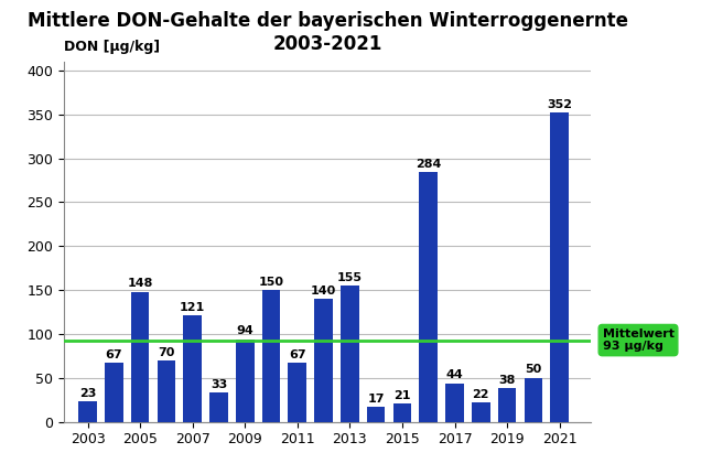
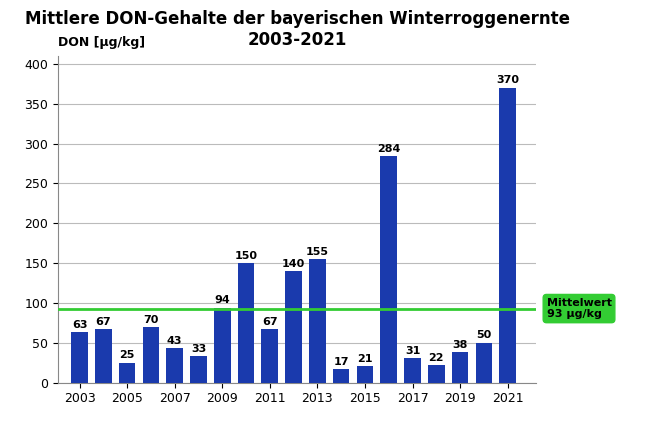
2003: 23 -> 63
2005: 148 -> 25
2007: 121 -> 43
2017: 44 -> 31
2021: 352 -> 370
